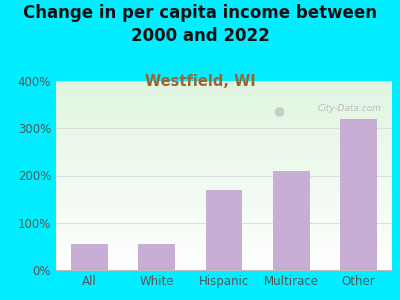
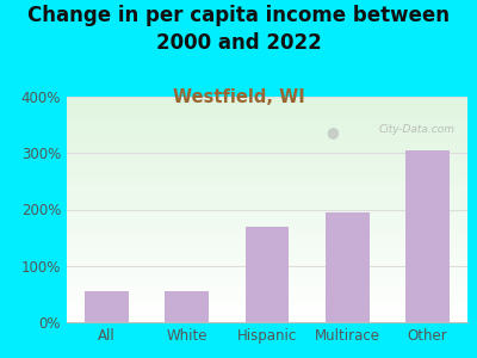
Multirace: 210% -> 195%
Other: 320% -> 305%
